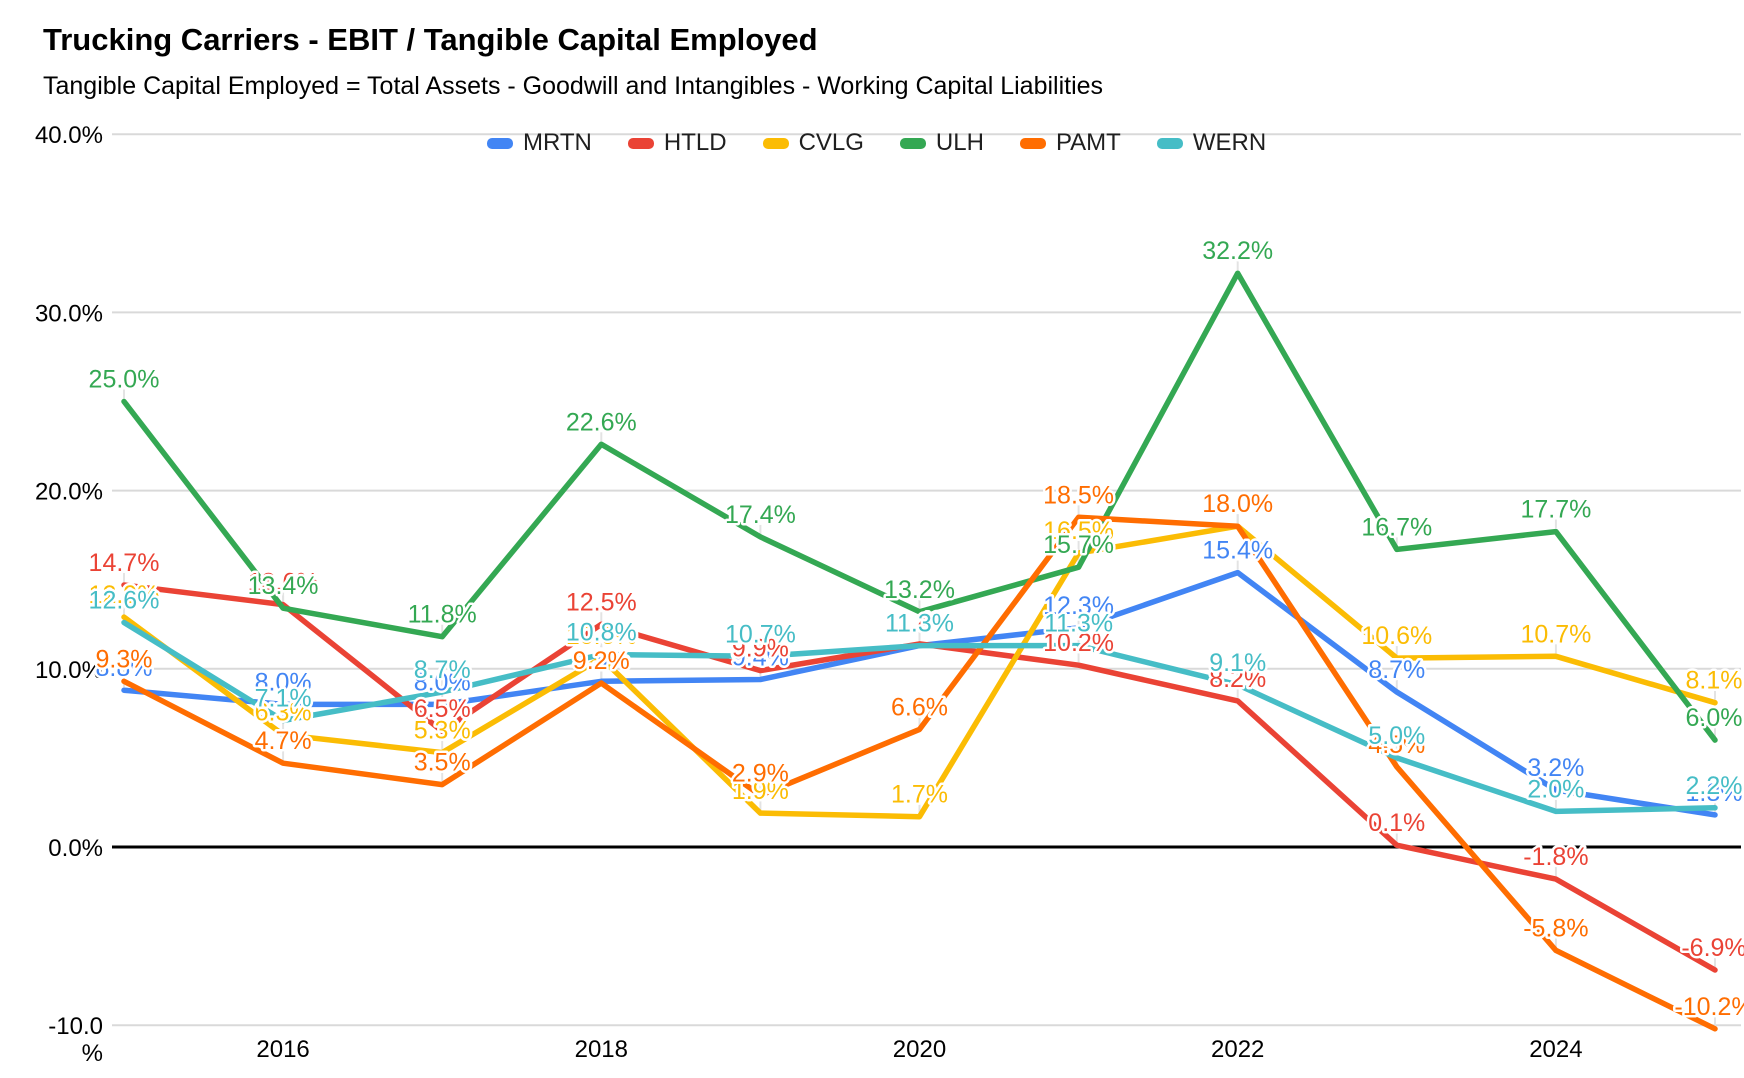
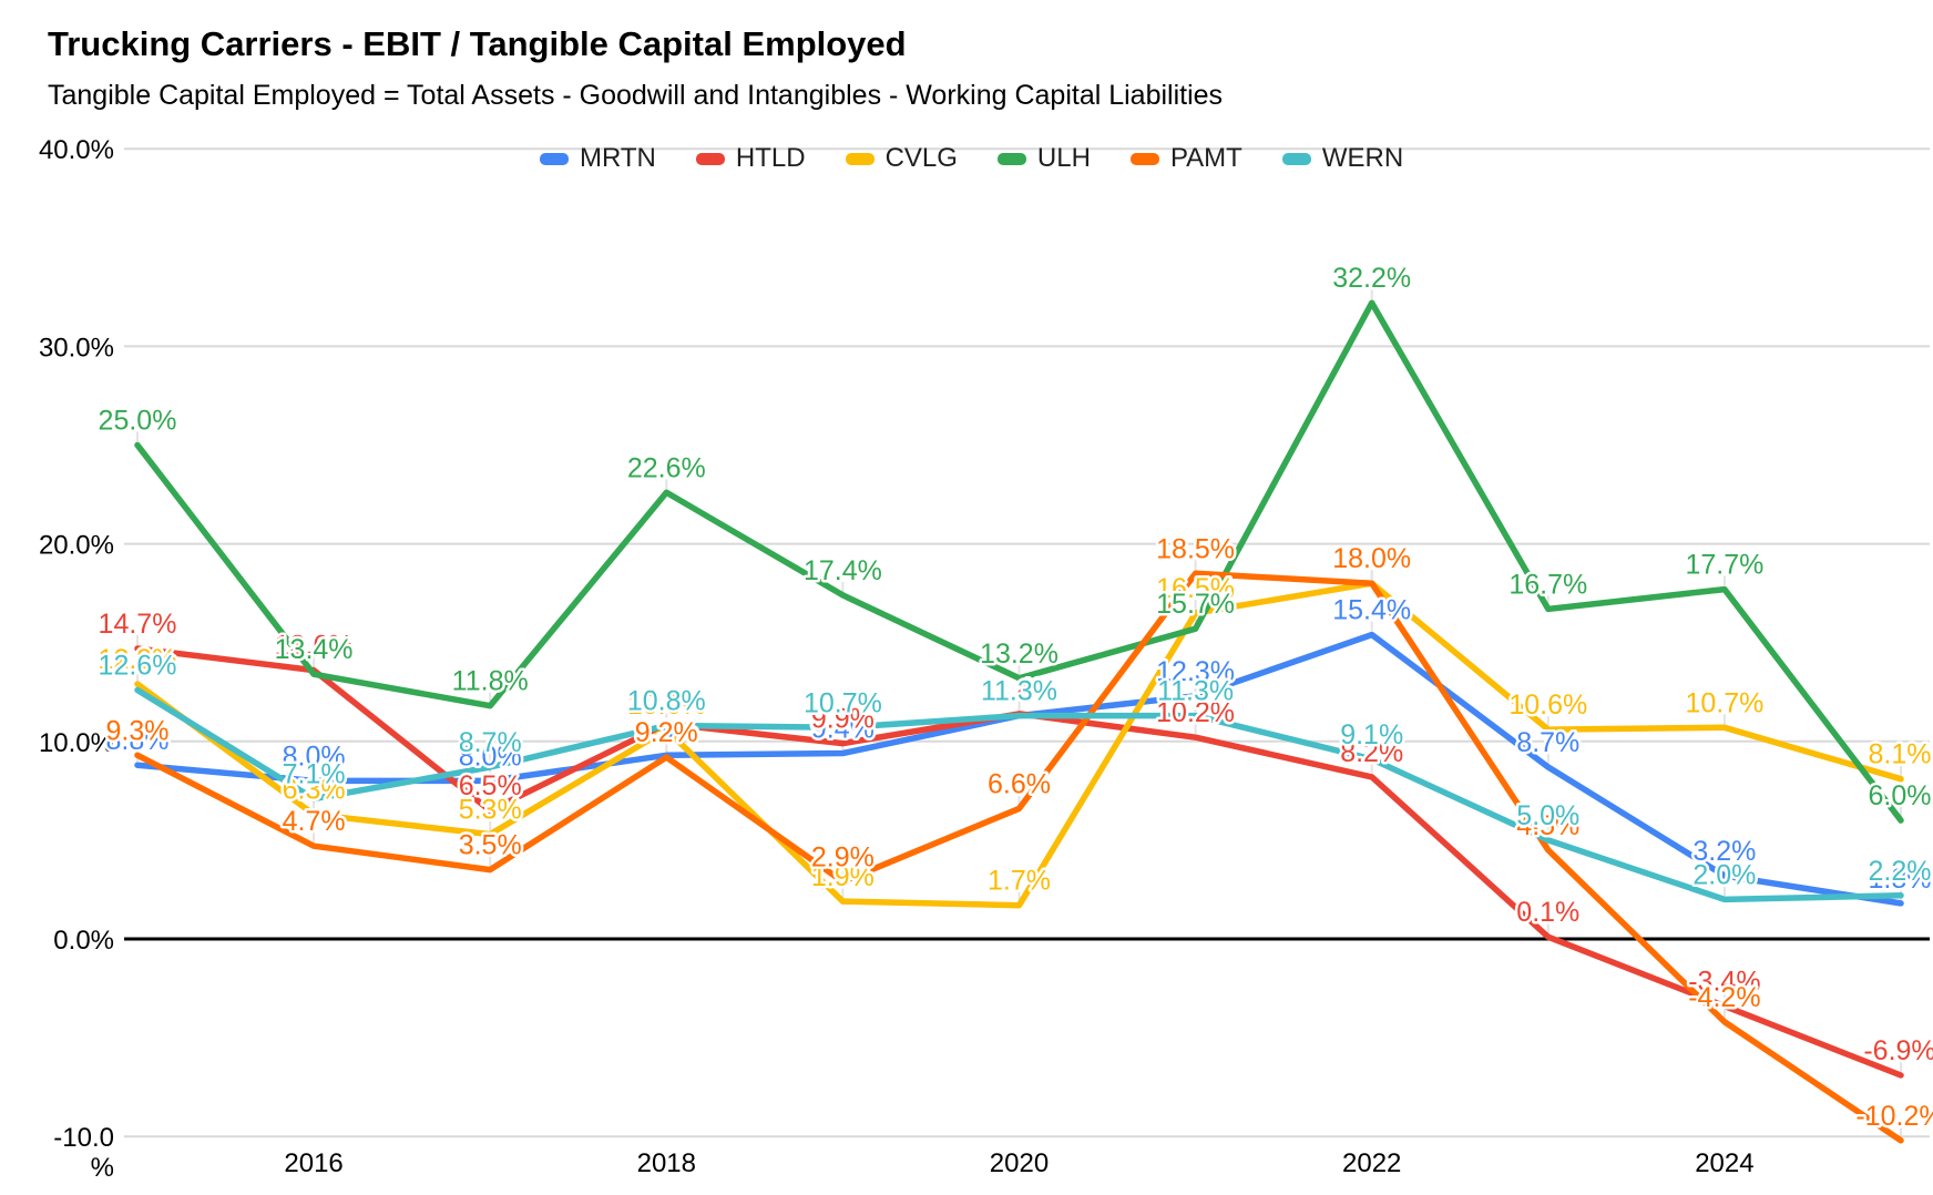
HTLD/2018: 12.5% -> 10.9%
HTLD/2024: -1.8% -> -3.4%
PAMT/2024: -5.8% -> -4.2%
